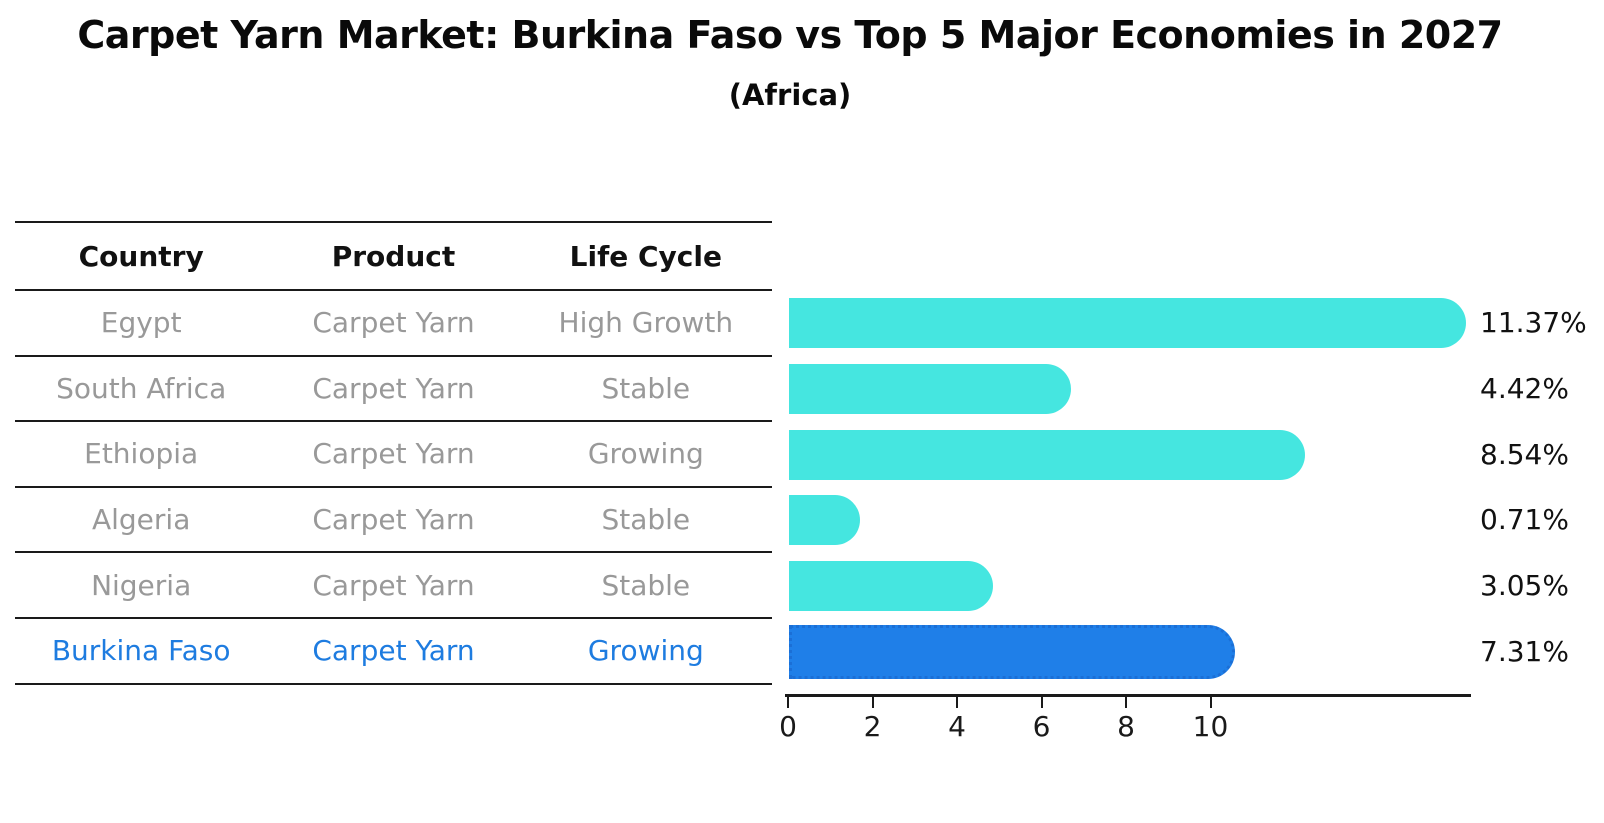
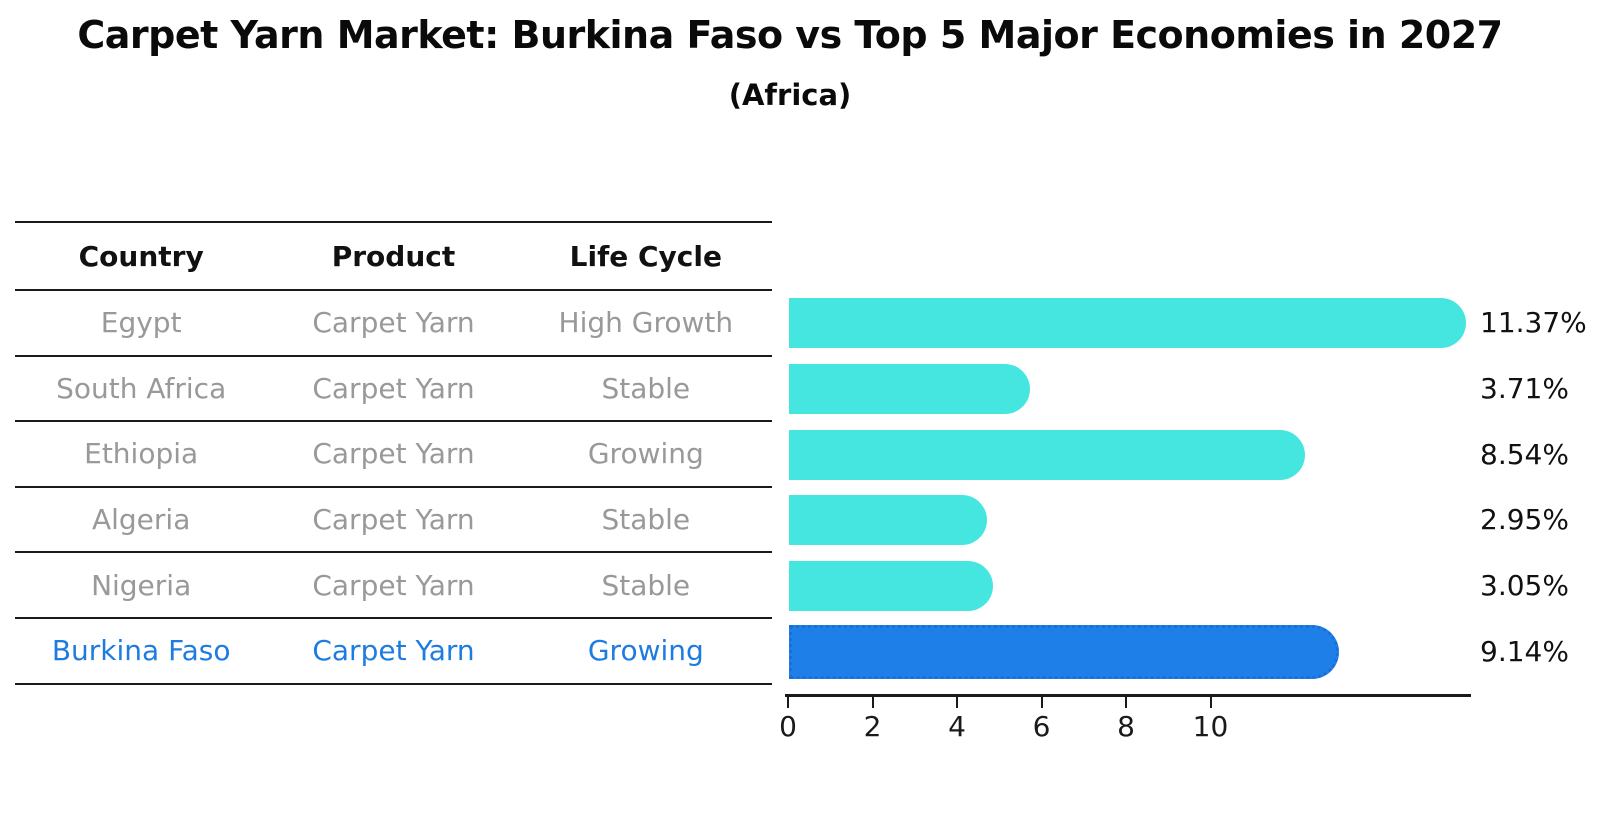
South Africa: 4.42% -> 3.71%
Algeria: 0.71% -> 2.95%
Burkina Faso: 7.31% -> 9.14%
